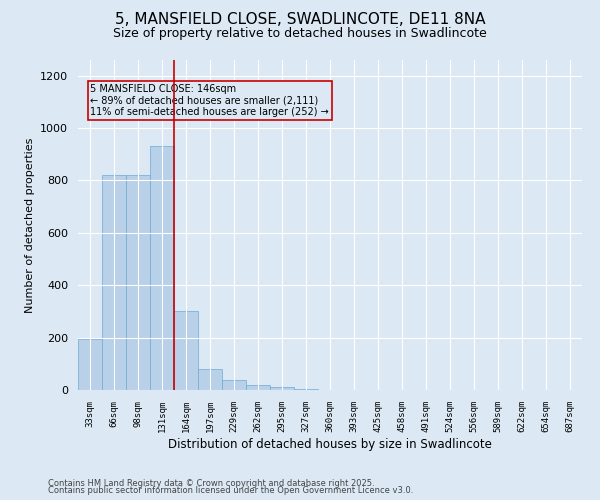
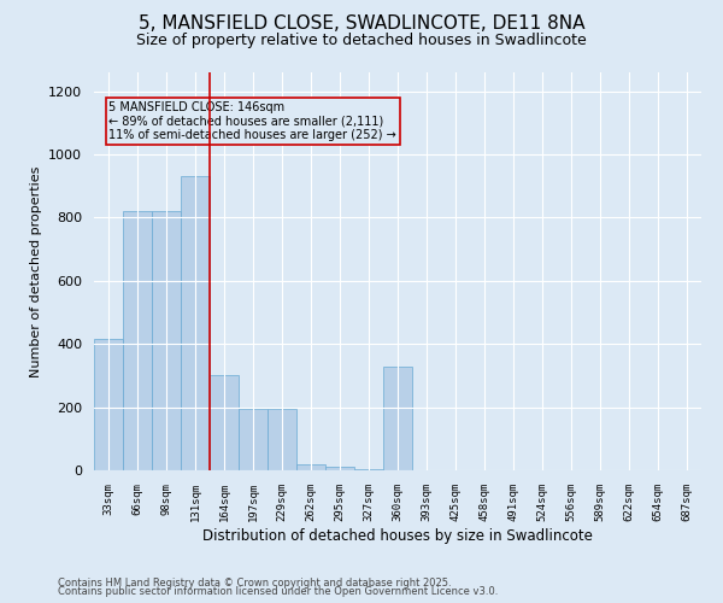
33sqm: 193 -> 415
197sqm: 82 -> 195
229sqm: 40 -> 195
360sqm: 1 -> 330
